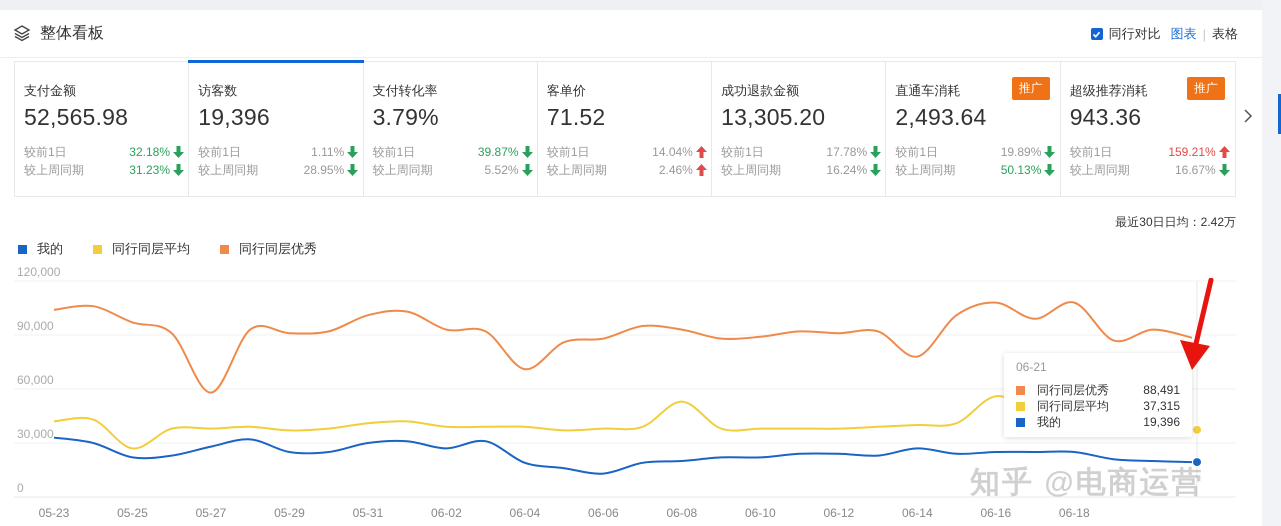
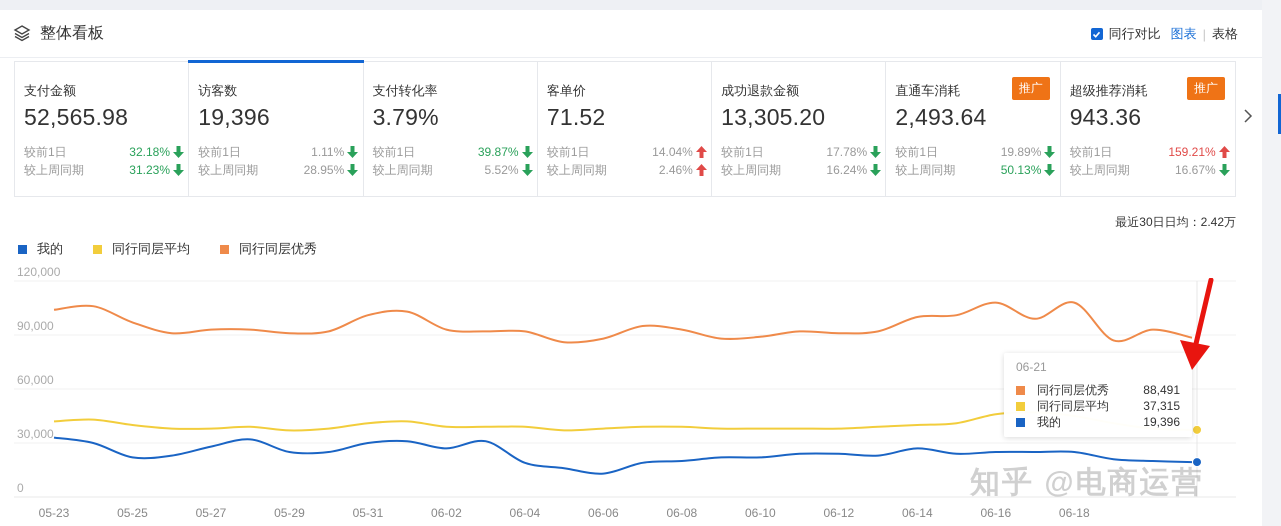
同行同层平均/05-25: 27000 -> 40000
同行同层优秀/05-27: 58000 -> 93000
同行同层优秀/06-04: 71000 -> 92000
同行同层平均/06-08: 53000 -> 39000
同行同层优秀/06-14: 78000 -> 100000
同行同层平均/06-16: 56000 -> 46000
